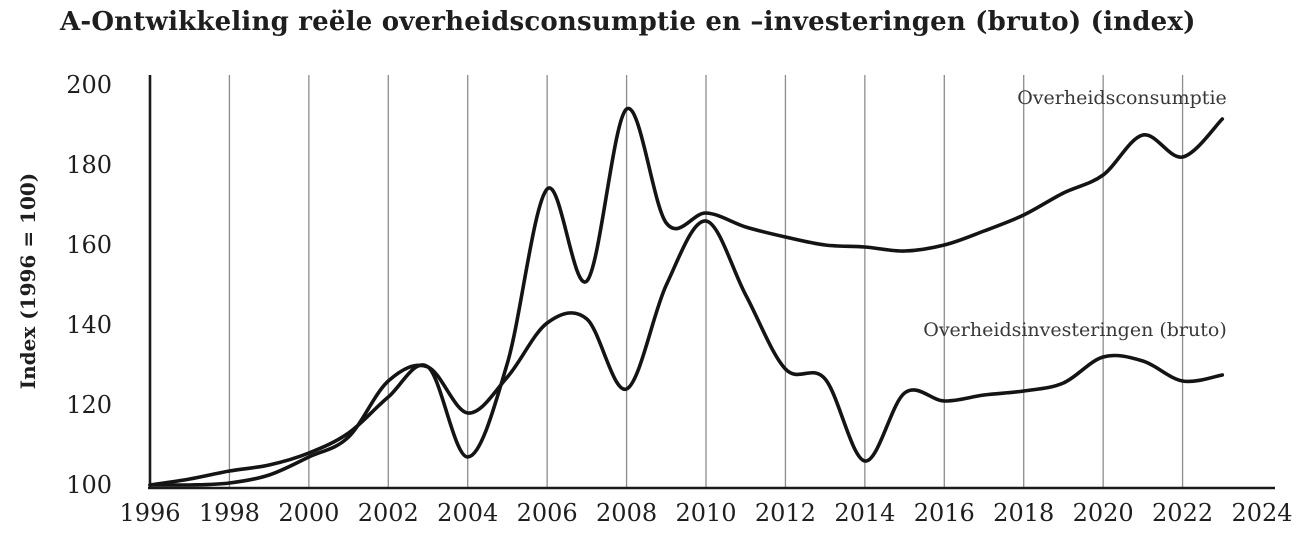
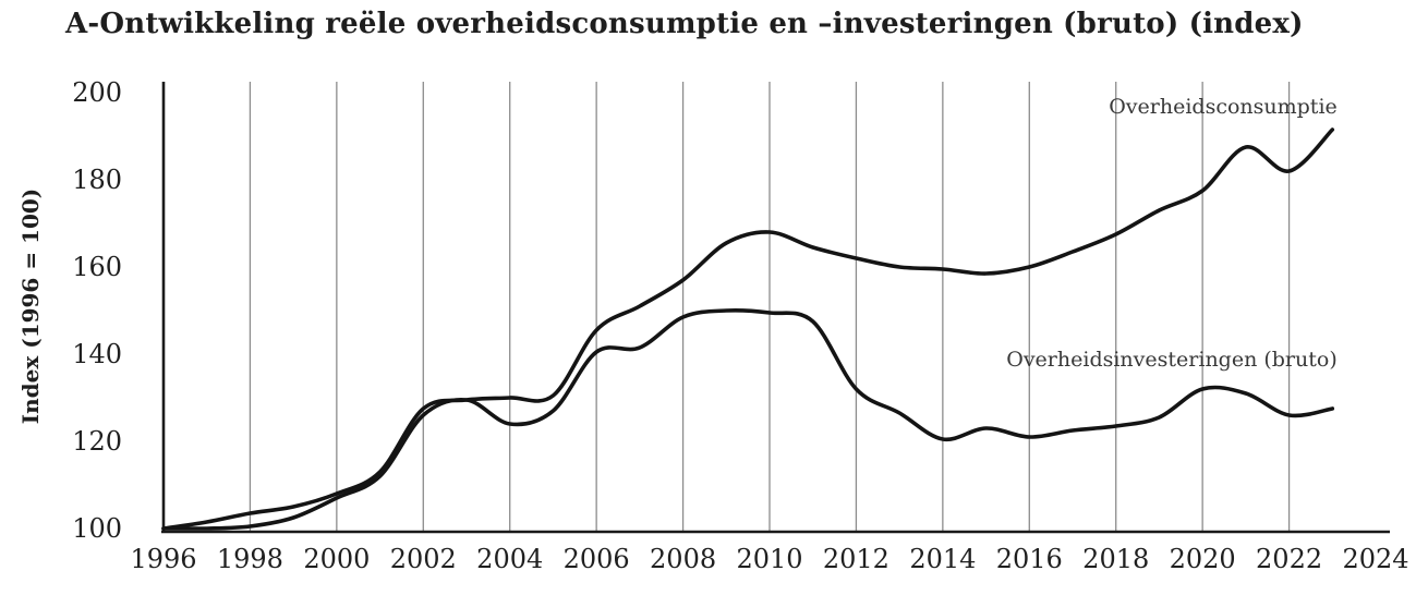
Overheidsconsumptie/2002: 122 -> 128
Overheidsconsumptie/2004: 107 -> 130
Overheidsinvesteringen (bruto)/2004: 118 -> 124
Overheidsconsumptie/2006: 174 -> 146
Overheidsconsumptie/2008: 194 -> 157
Overheidsinvesteringen (bruto)/2008: 124 -> 148
Overheidsinvesteringen (bruto)/2010: 166 -> 150
Overheidsinvesteringen (bruto)/2012: 129 -> 132
Overheidsinvesteringen (bruto)/2014: 106 -> 120
